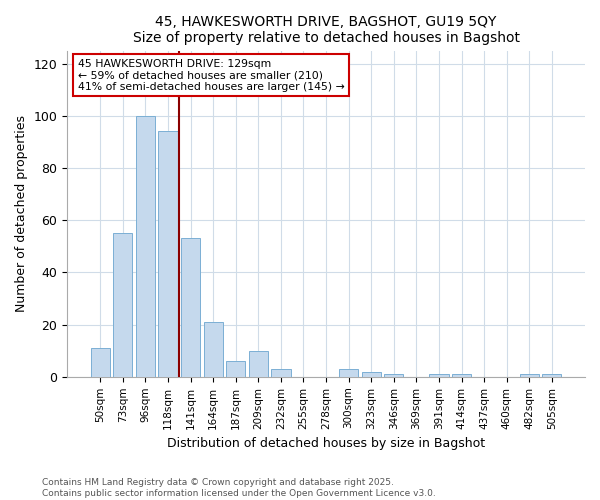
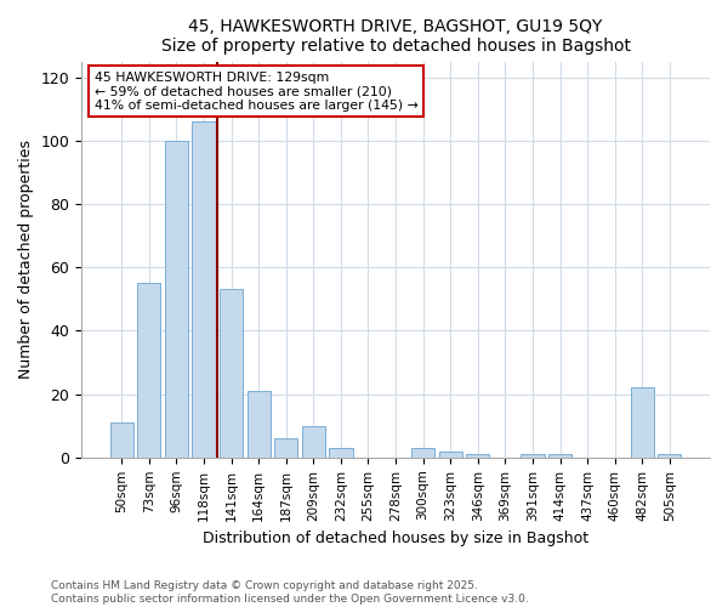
118sqm: 94 -> 106
482sqm: 1 -> 22
